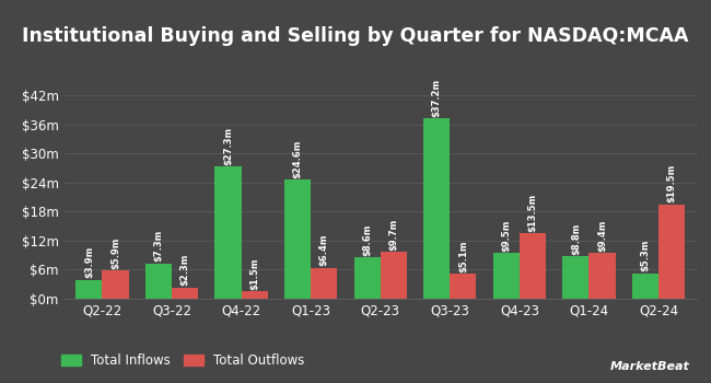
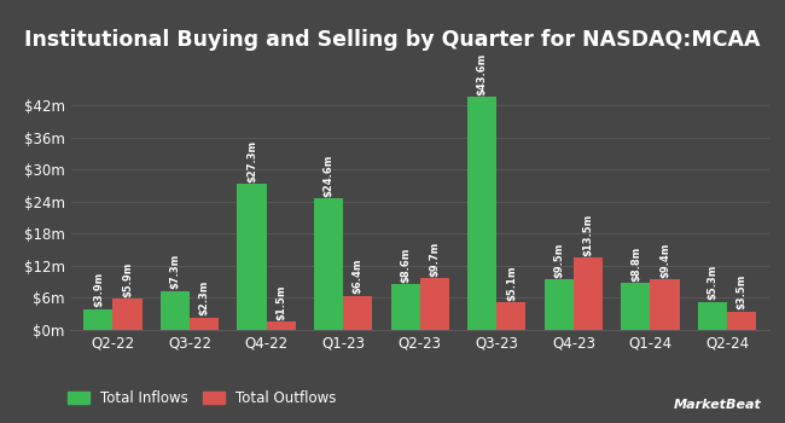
Total Inflows/Q3-23: $37.2m -> $43.6m
Total Outflows/Q2-24: $19.5m -> $3.5m
